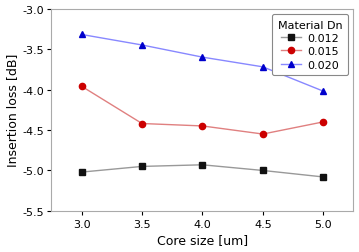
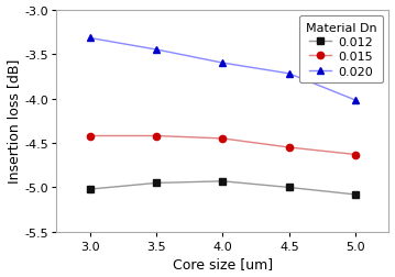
0.015/3.0: -3.96 -> -4.42
0.015/5.0: -4.40 -> -4.63
